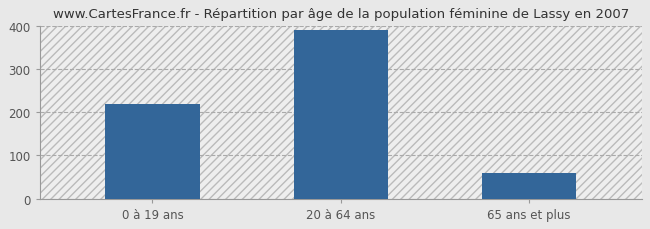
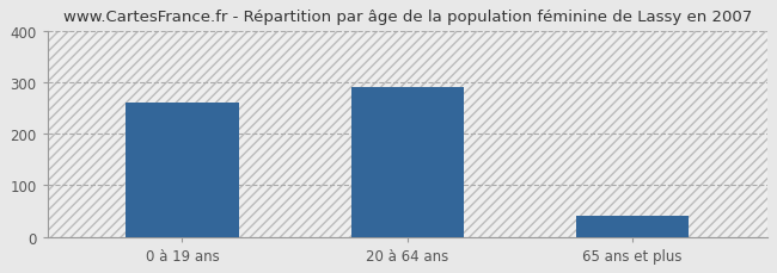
0 à 19 ans: 220 -> 260
20 à 64 ans: 390 -> 290
65 ans et plus: 60 -> 40
